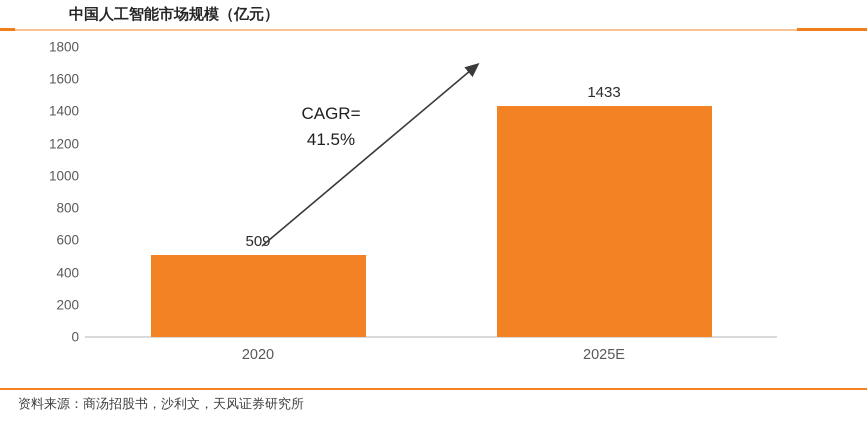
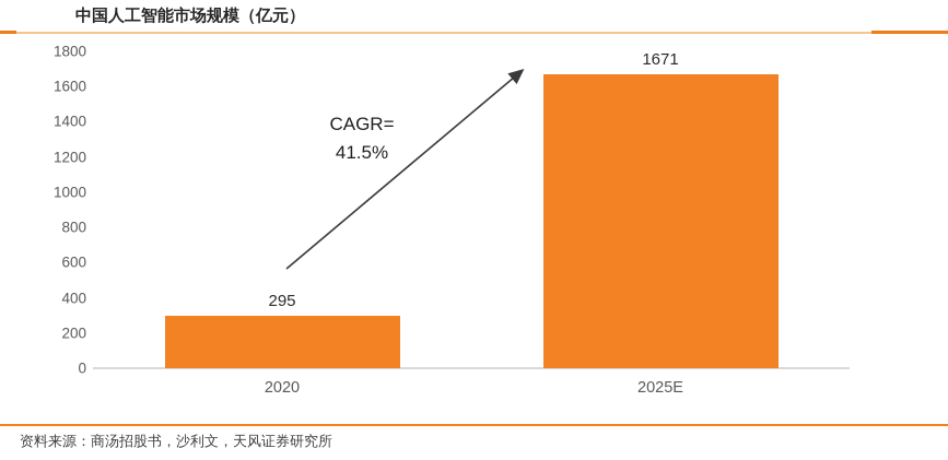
2020: 509 -> 295
2025E: 1433 -> 1671
